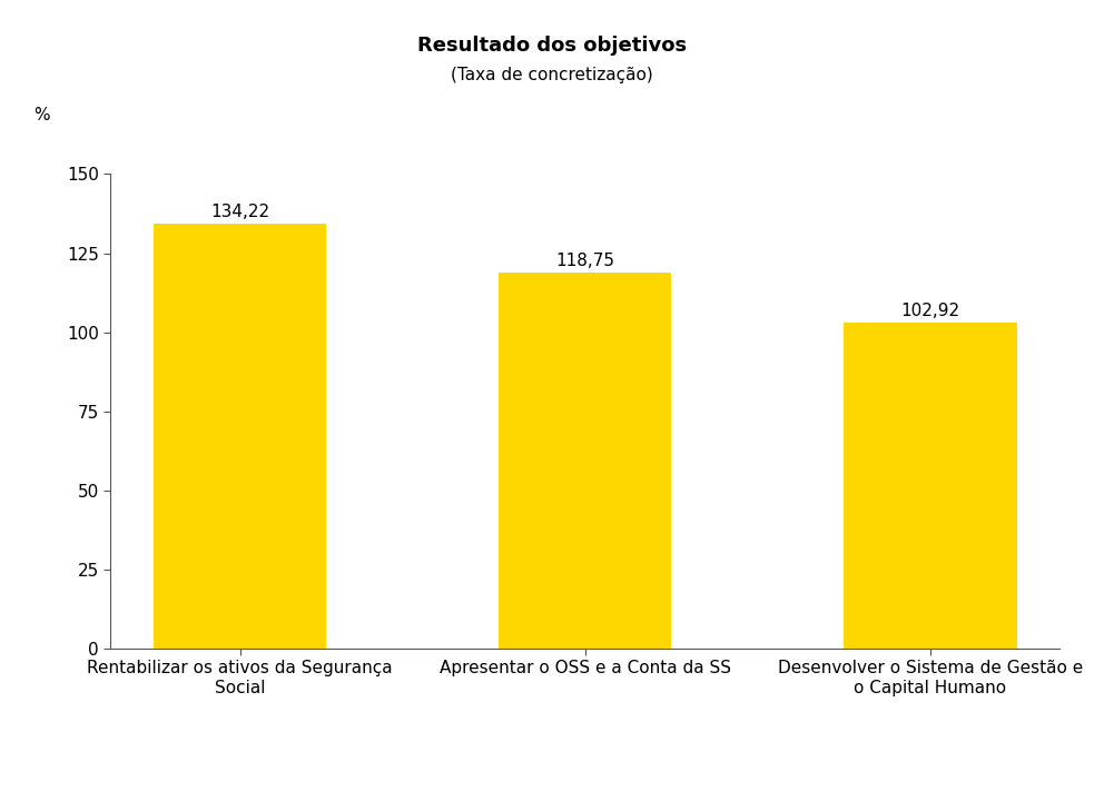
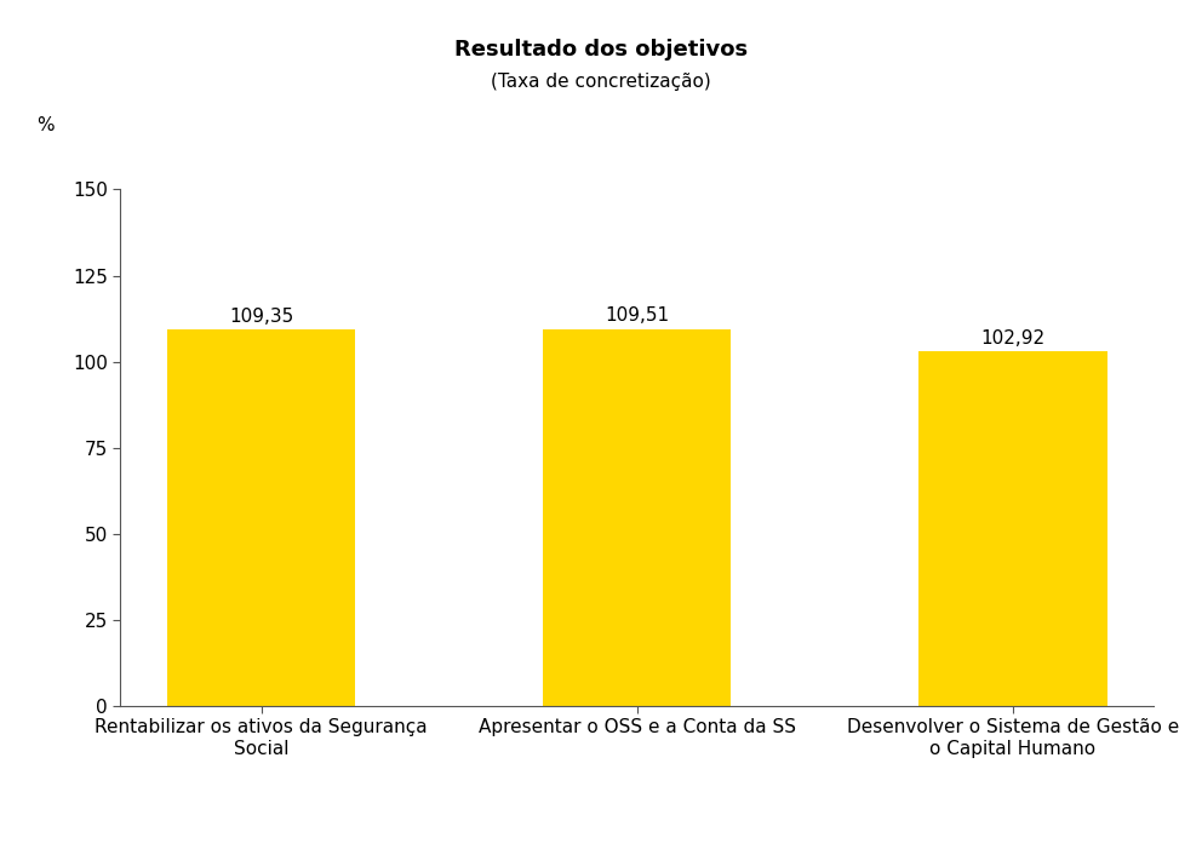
Rentabilizar os ativos da Segurança Social: 134,22 -> 109,35
Apresentar o OSS e a Conta da SS: 118,75 -> 109,51
